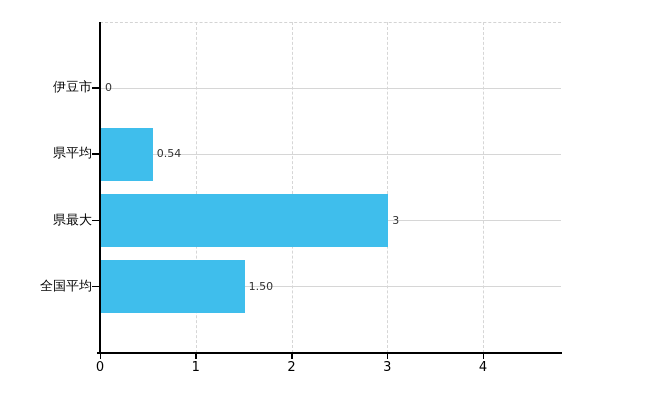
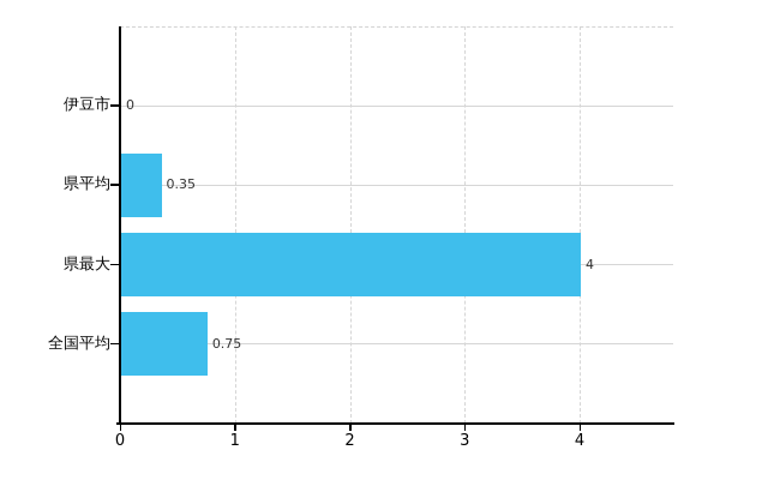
県平均: 0.54 -> 0.35
県最大: 3 -> 4
全国平均: 1.50 -> 0.75
